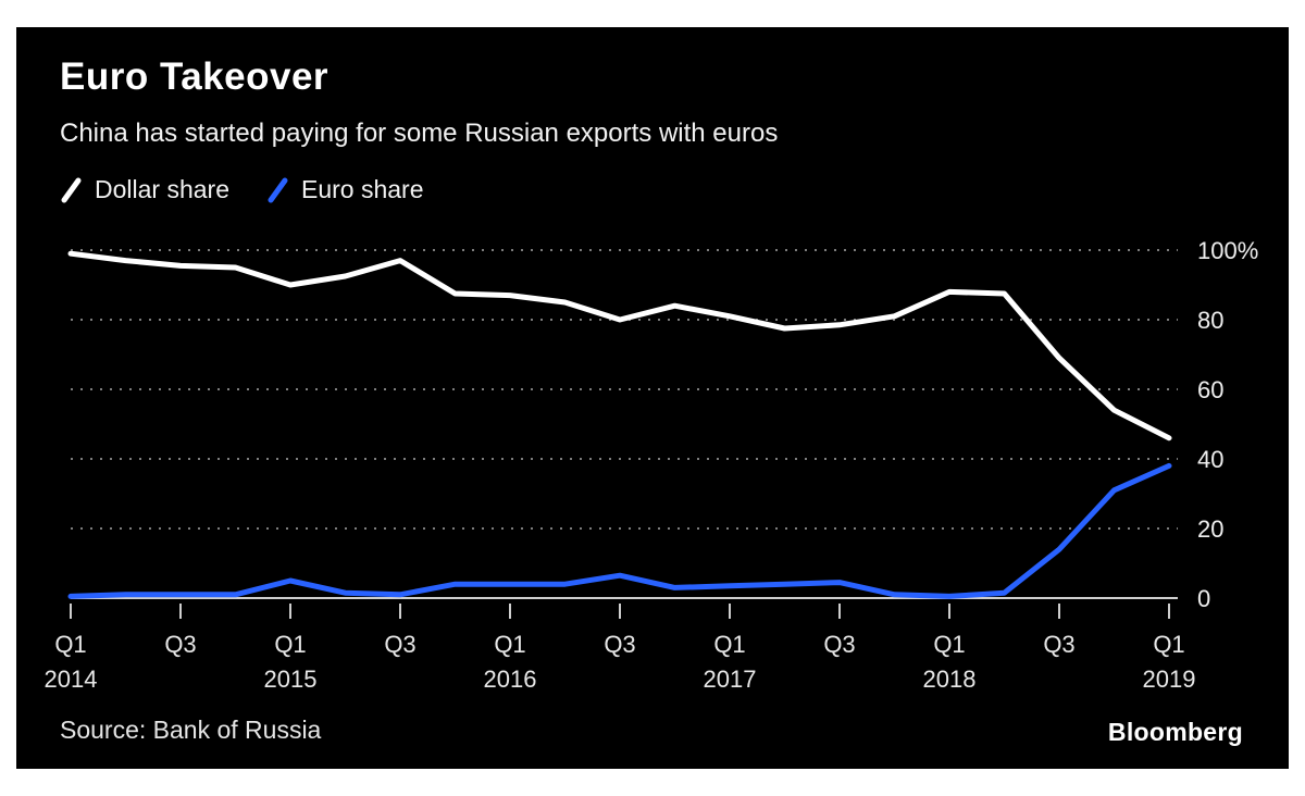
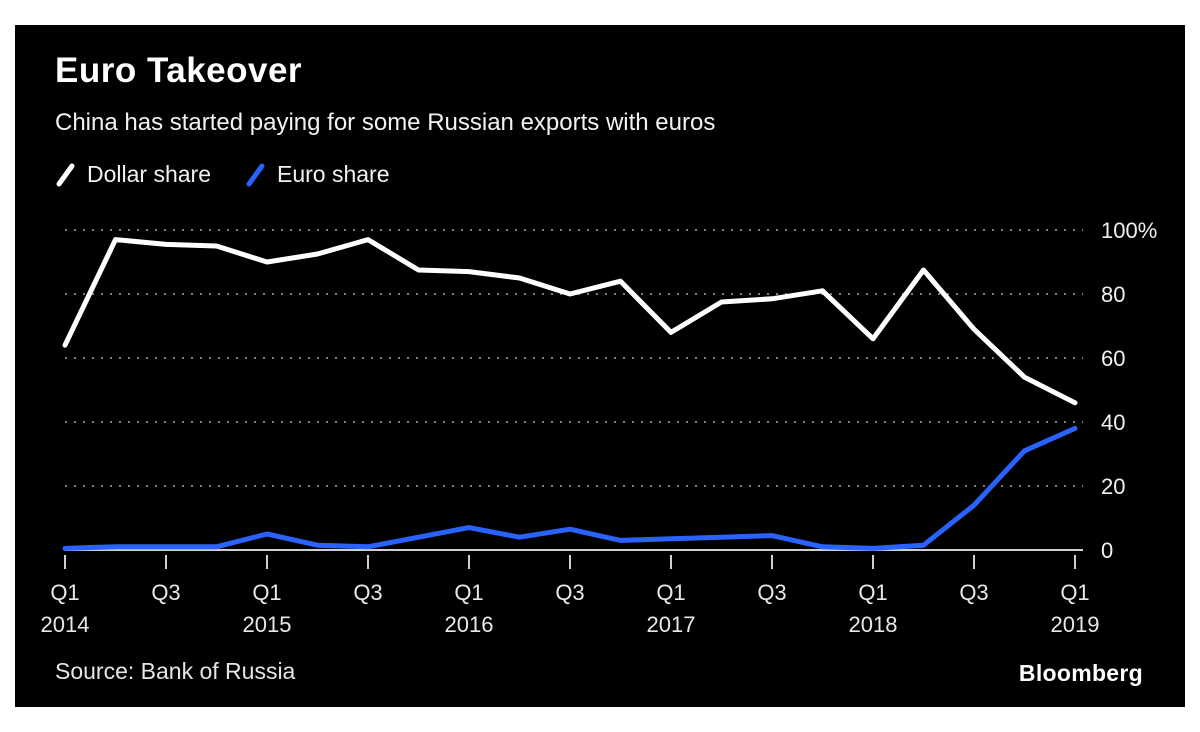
Dollar share/Q1 2014: 99% -> 64%
Euro share/Q1 2016: 4% -> 7%
Dollar share/Q1 2017: 81% -> 68%
Dollar share/Q1 2018: 88% -> 66%
